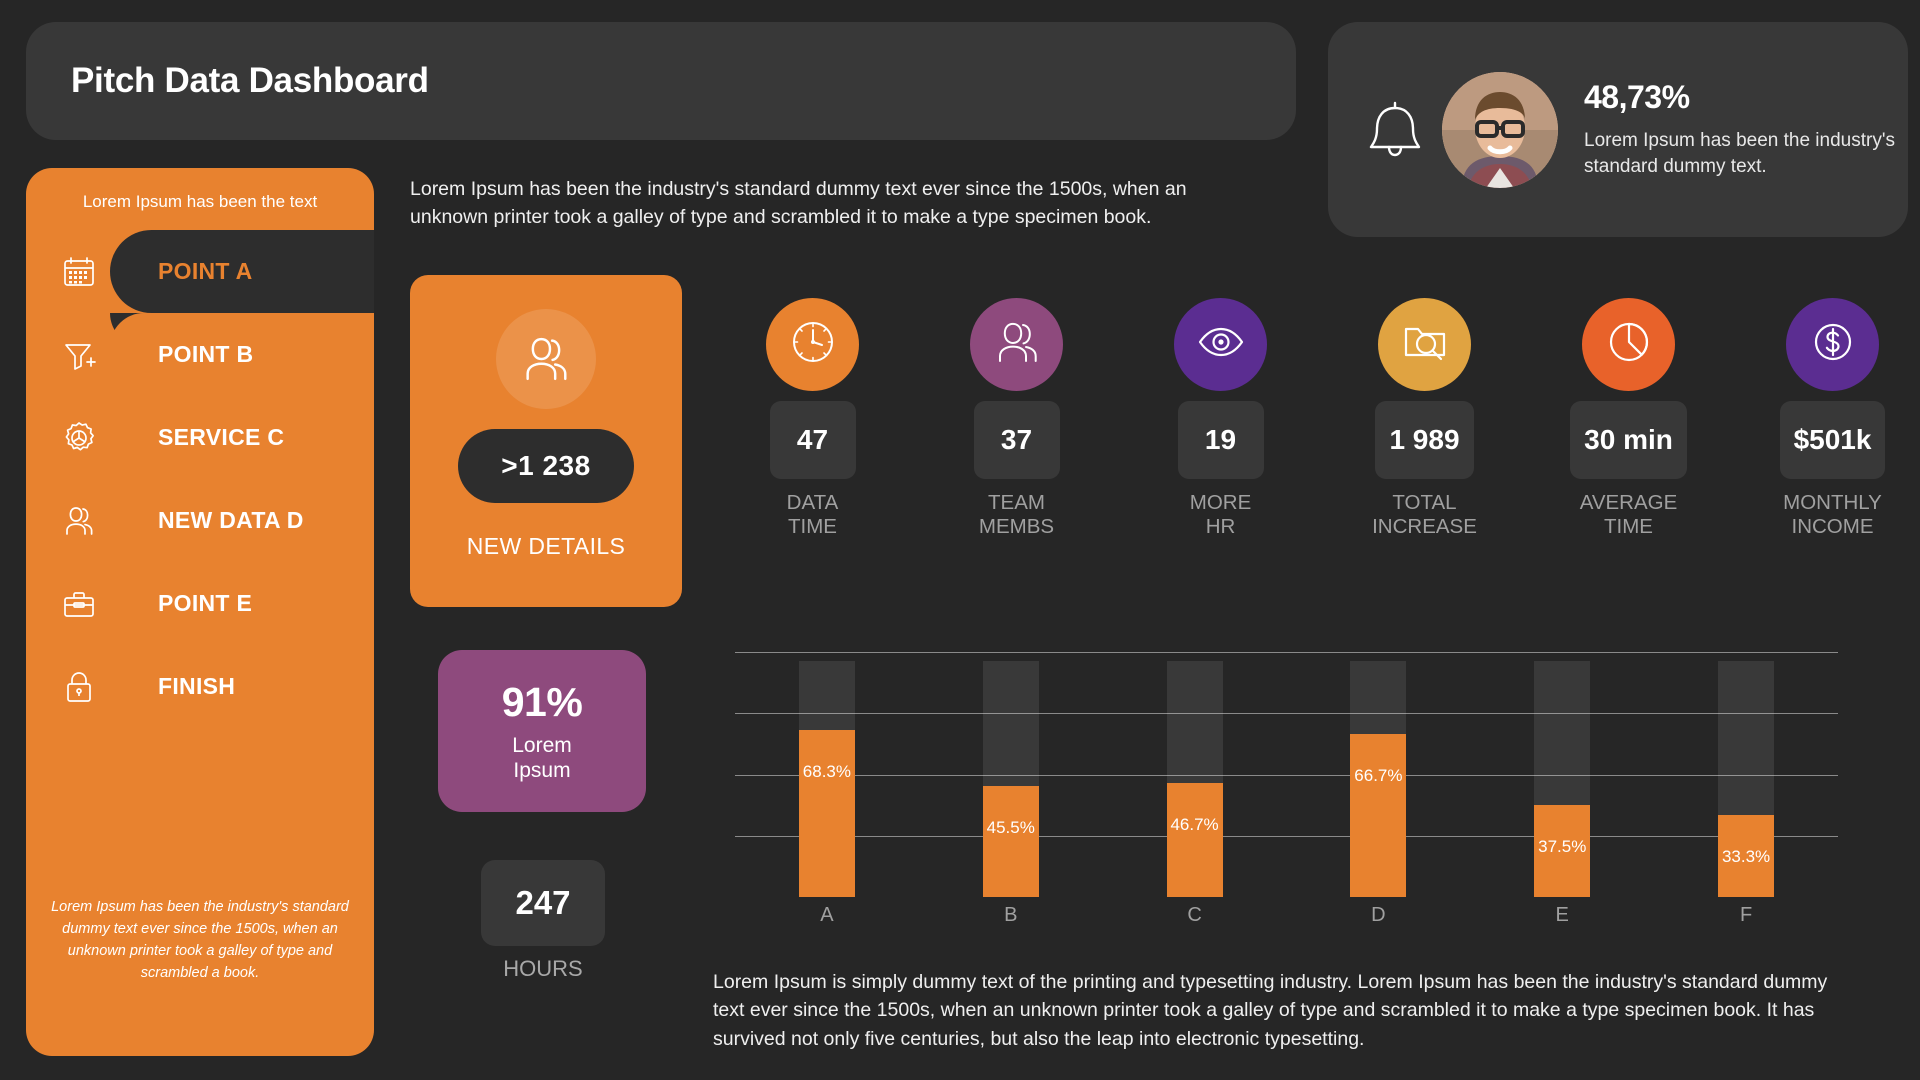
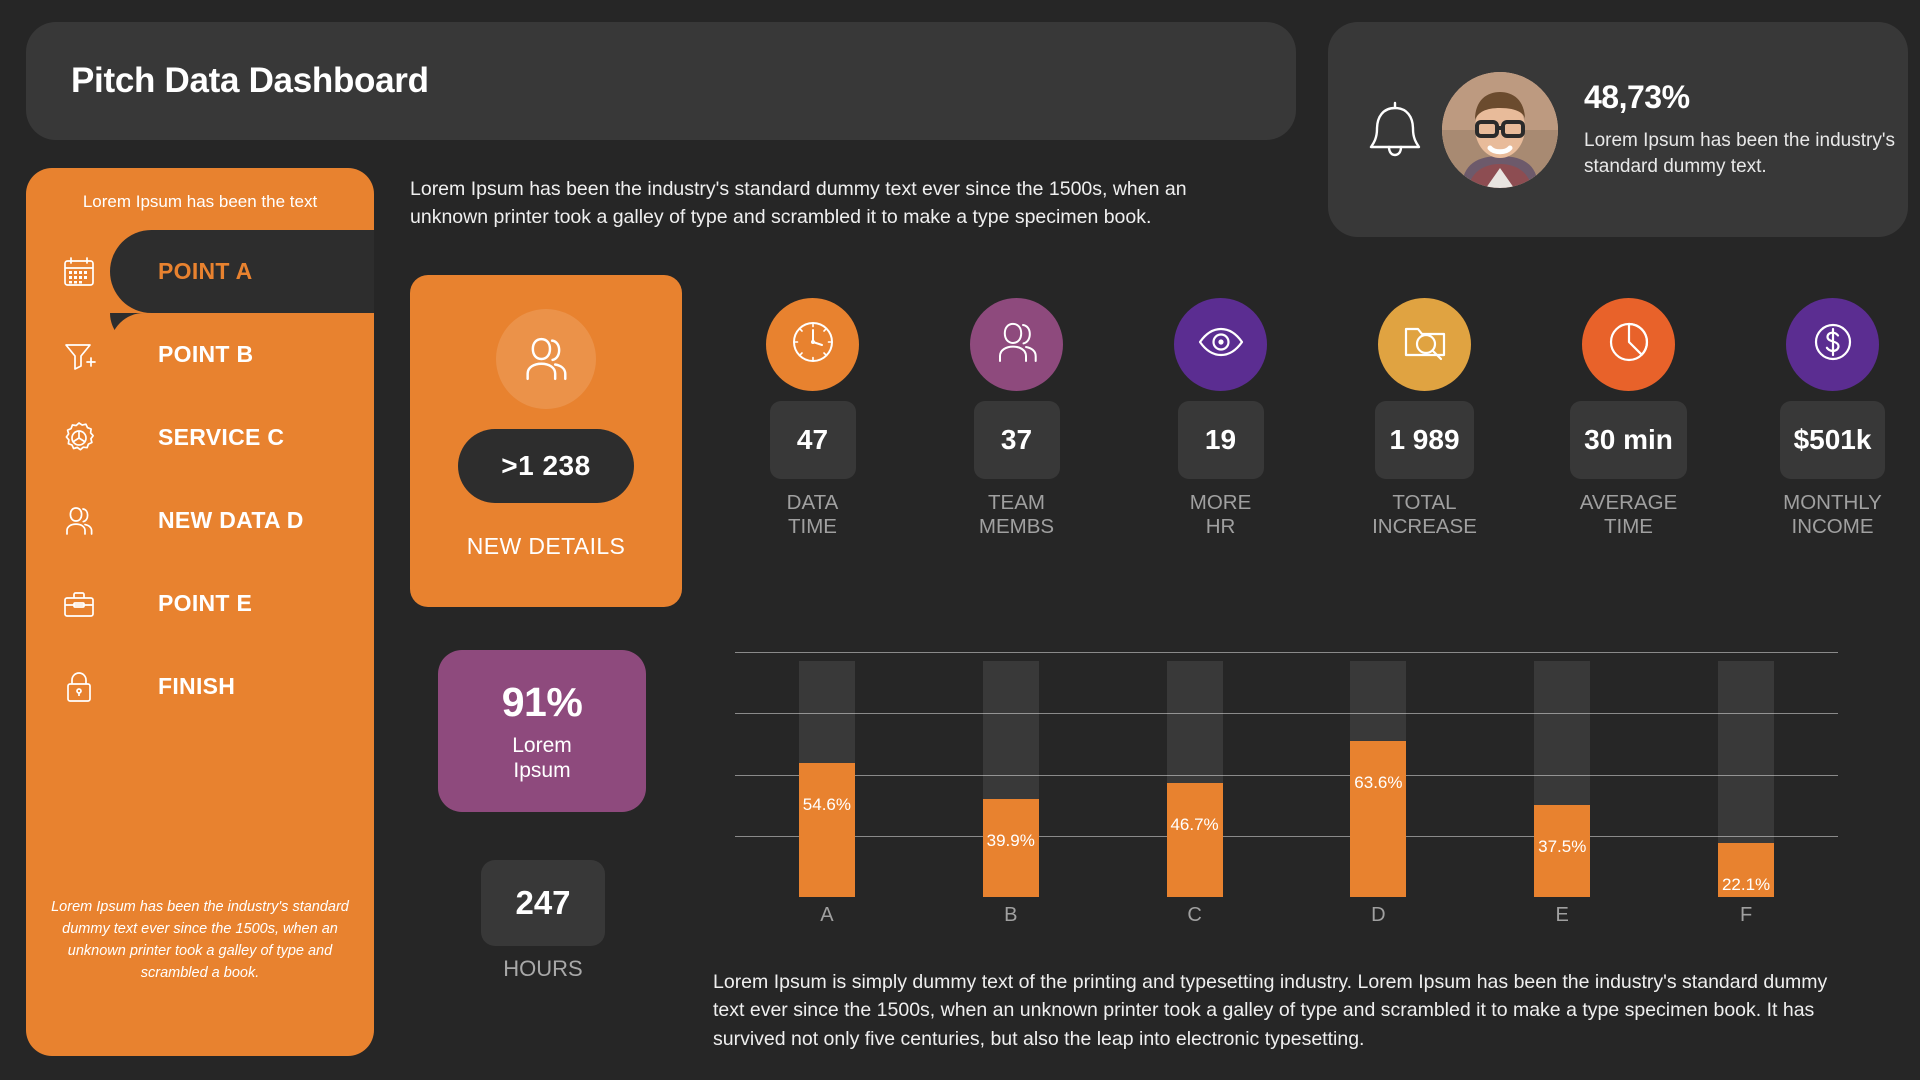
A: 68.3% -> 54.6%
B: 45.5% -> 39.9%
D: 66.7% -> 63.6%
F: 33.3% -> 22.1%
